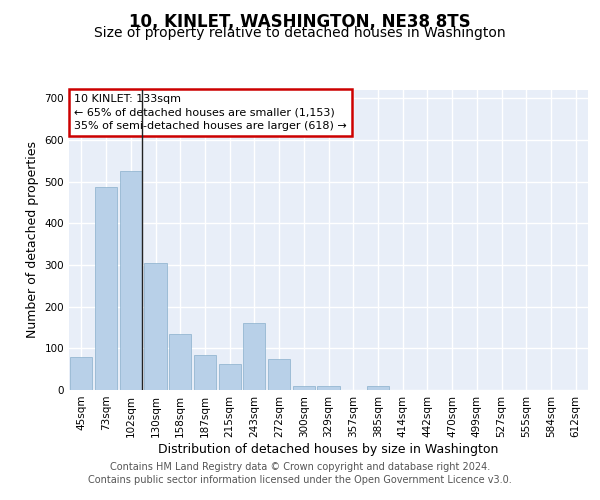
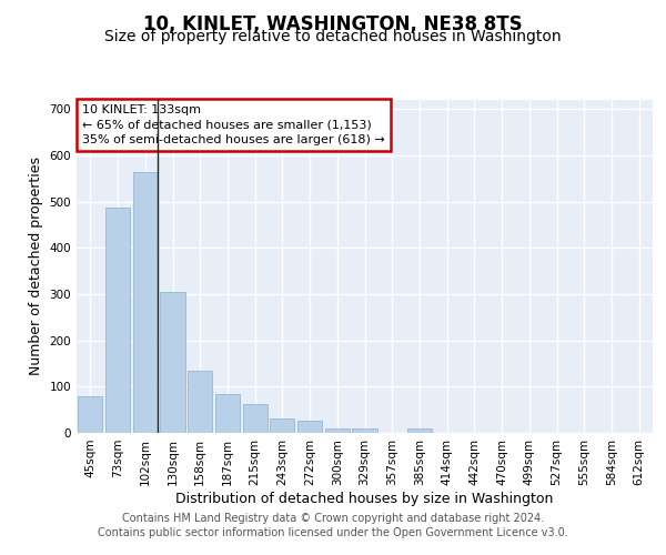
102sqm: 525 -> 565
243sqm: 160 -> 32
272sqm: 75 -> 27
